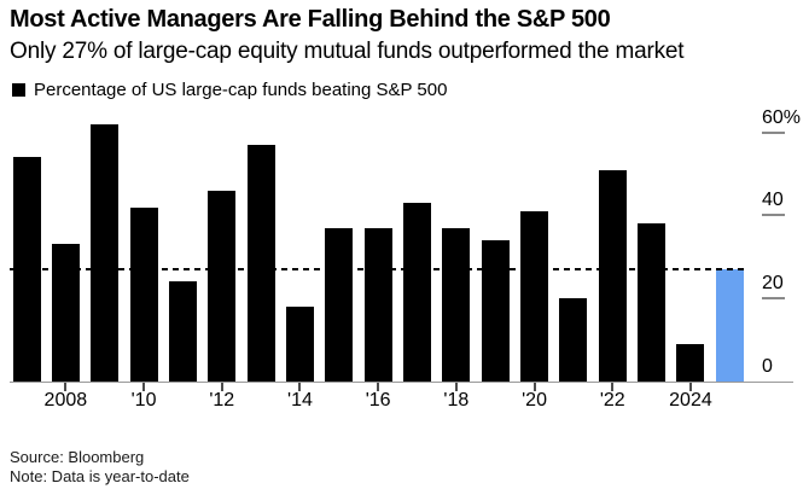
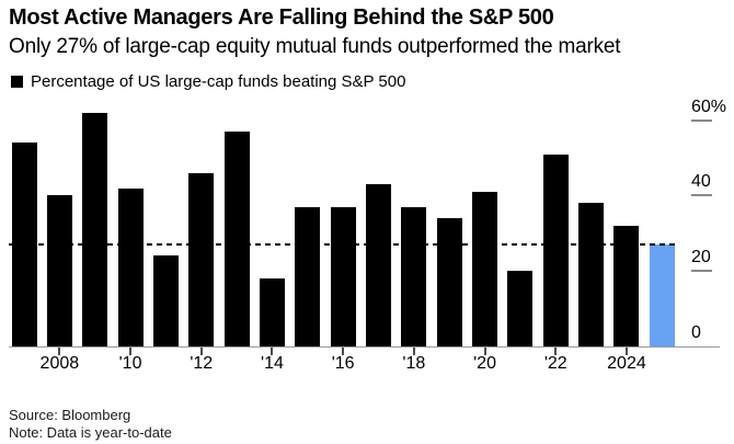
2008: 33% -> 40%
2024: 9% -> 32%
